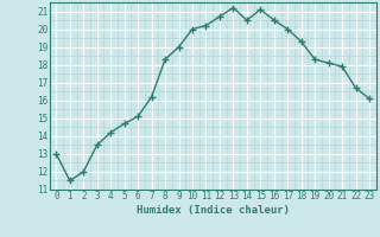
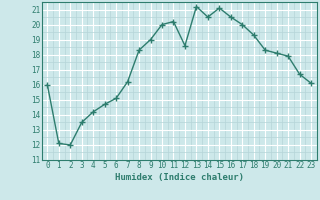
0: 13.0 -> 16.0
1: 11.5 -> 12.1
12: 20.7 -> 18.6
